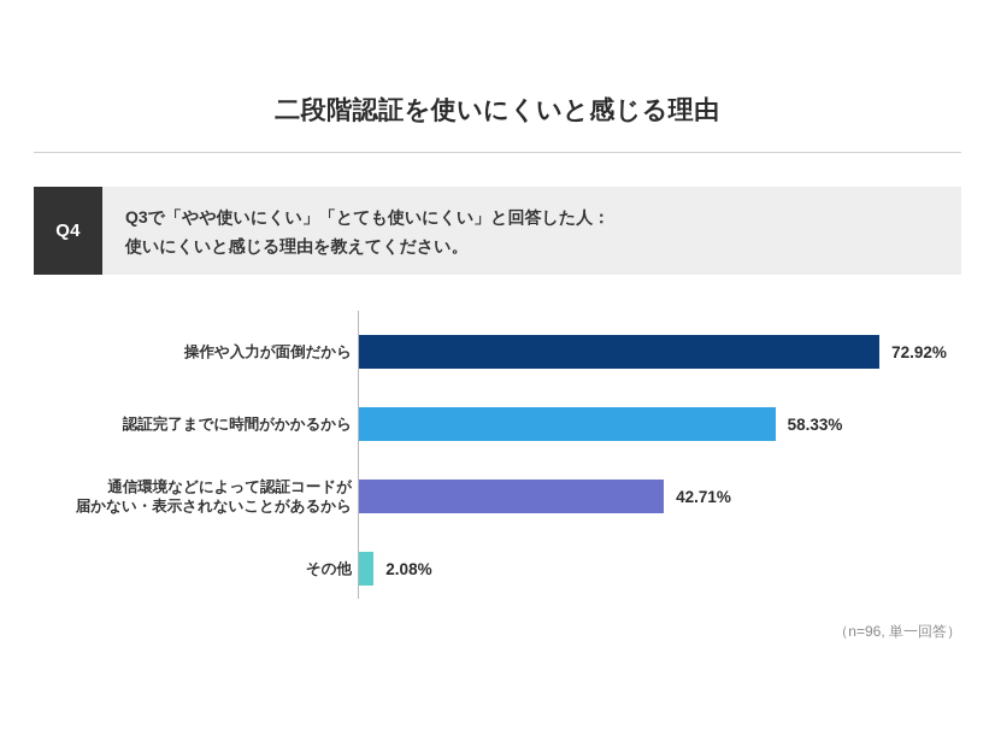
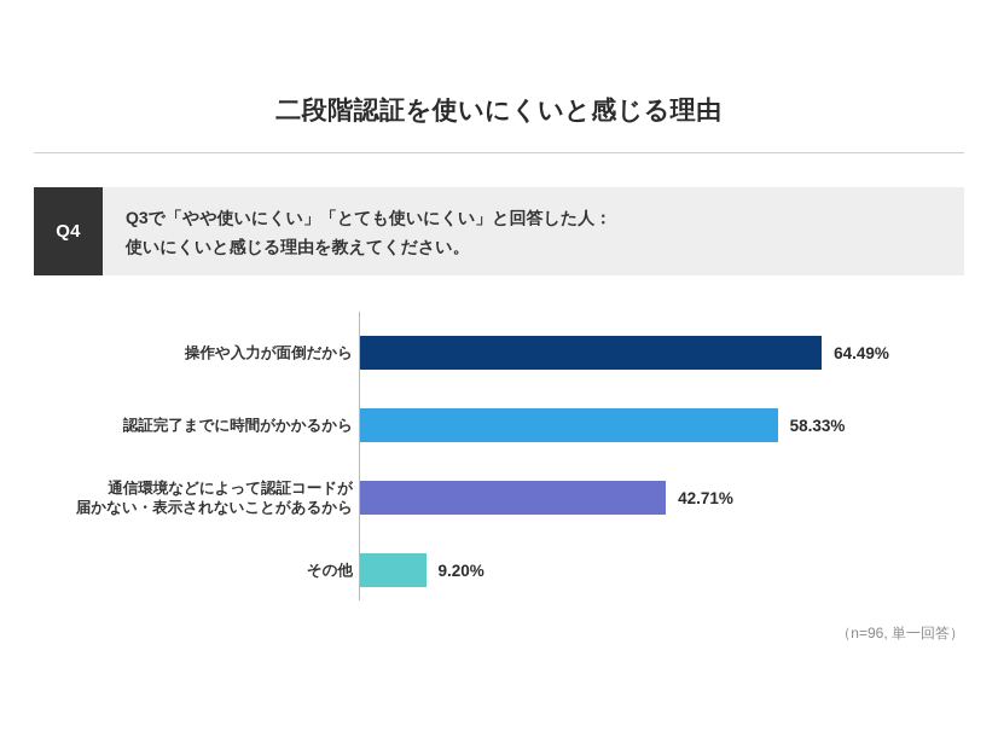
操作や入力が面倒だから: 72.92% -> 64.49%
その他: 2.08% -> 9.20%
